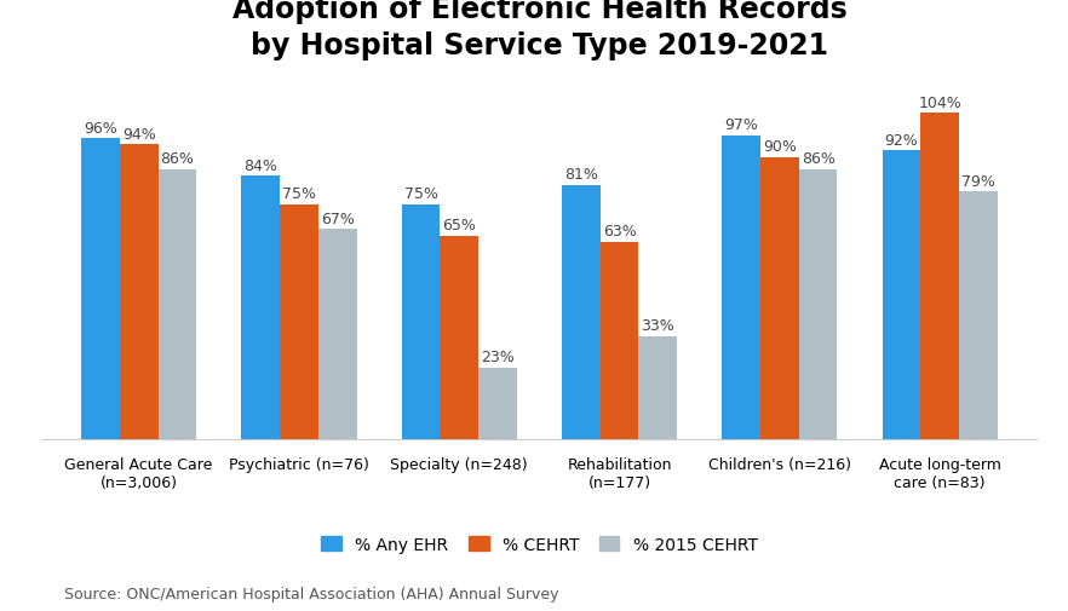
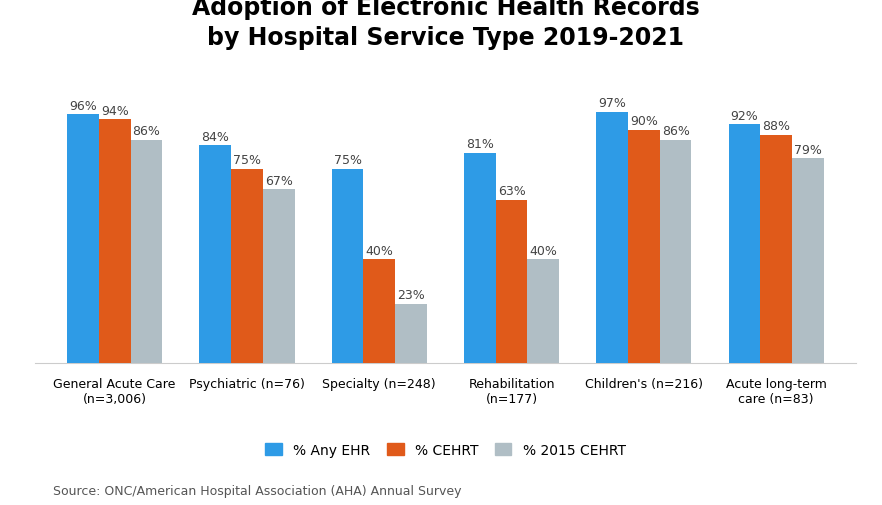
% CEHRT/Specialty (n=248): 65% -> 40%
% 2015 CEHRT/Rehabilitation (n=177): 33% -> 40%
% CEHRT/Acute long-term care (n=83): 104% -> 88%
